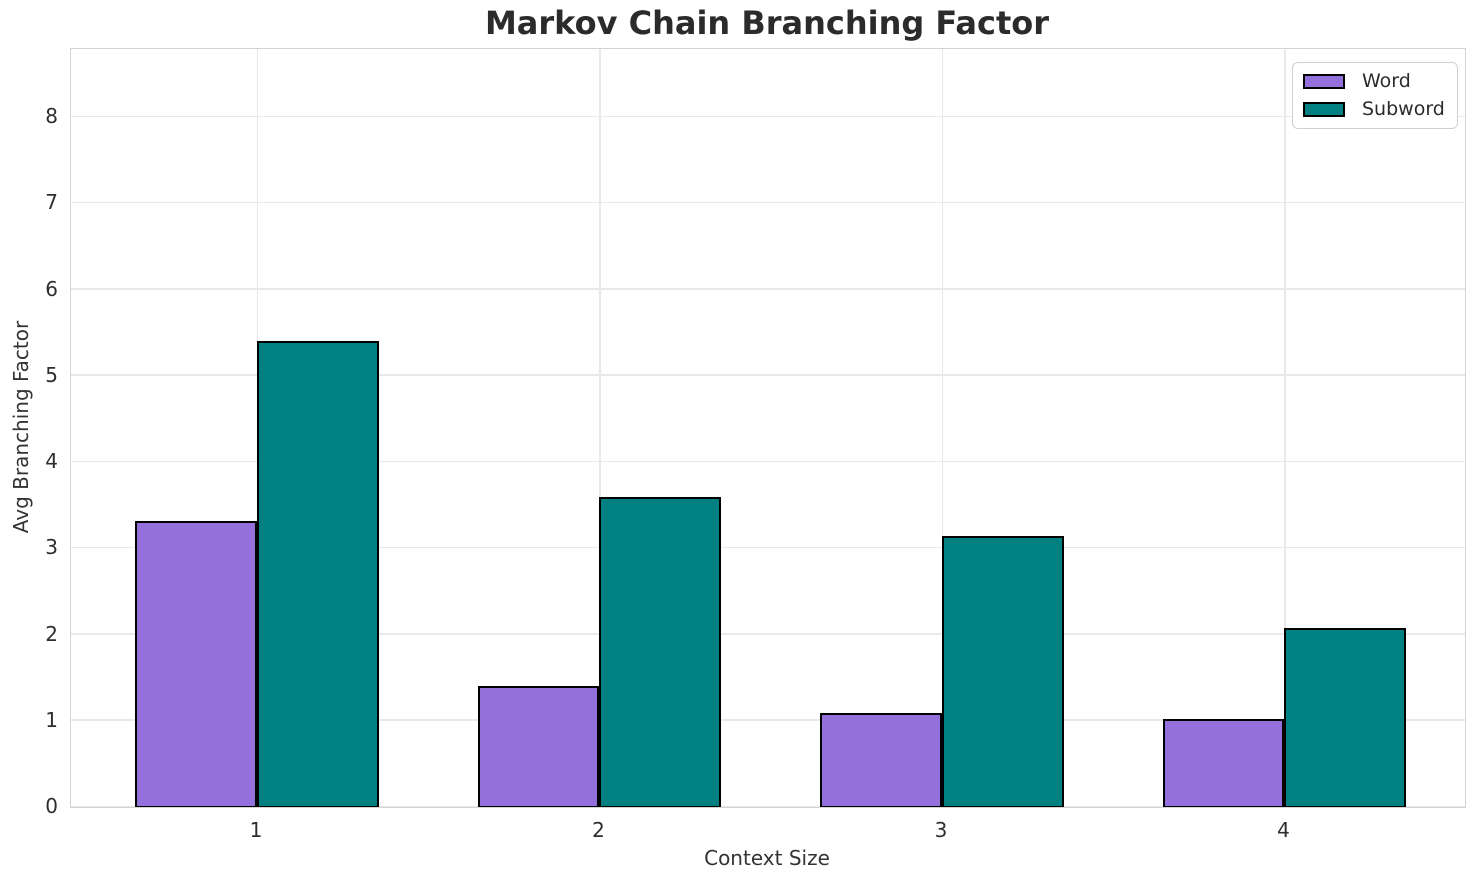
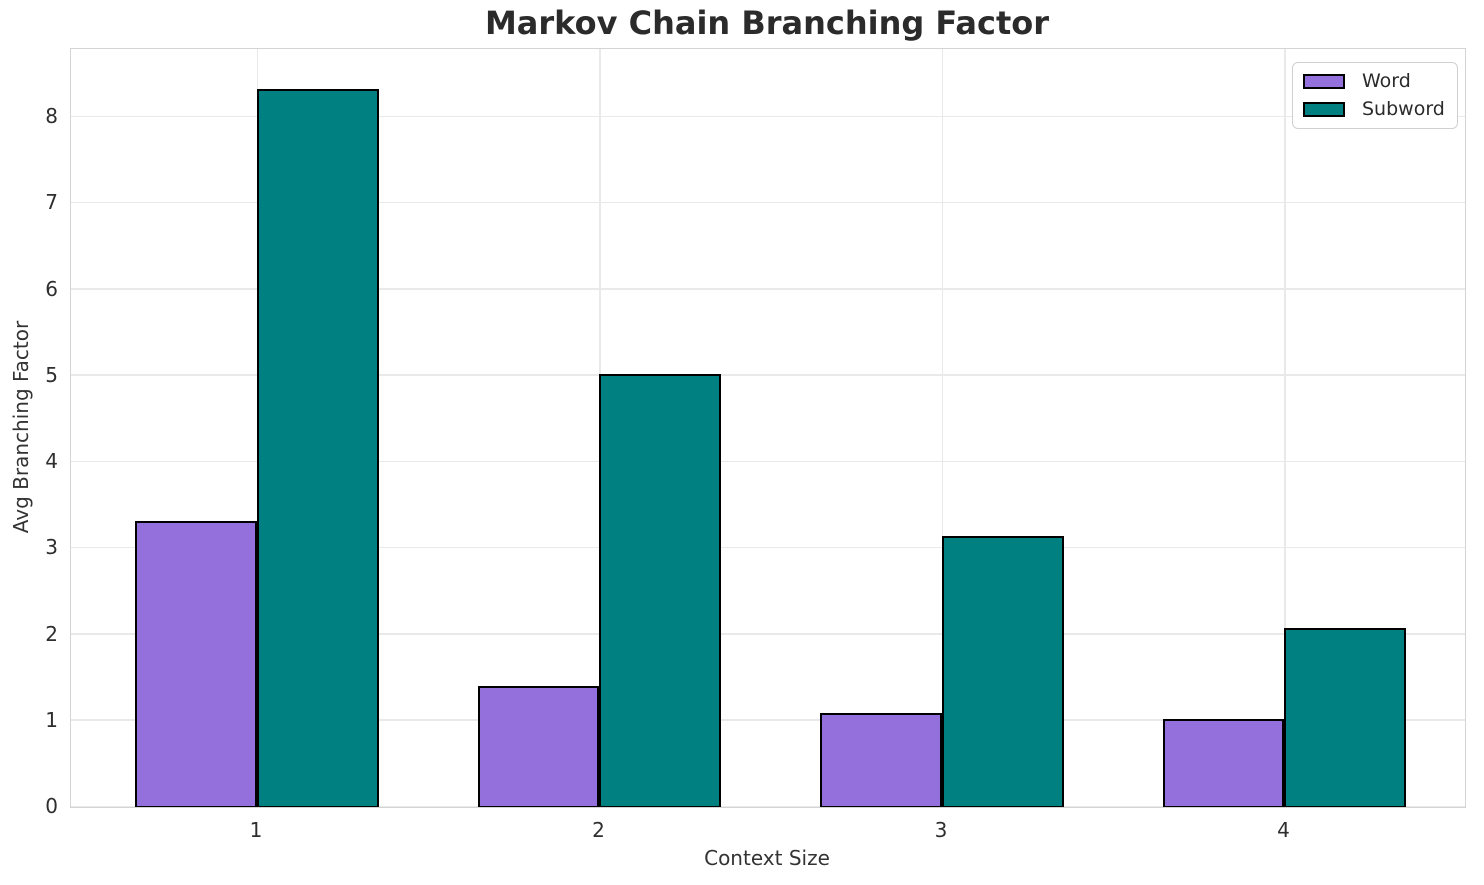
Subword/1: 5.4 -> 8.3
Subword/2: 3.6 -> 5.0
